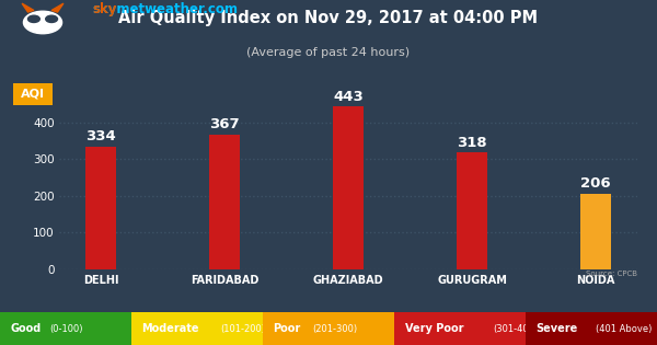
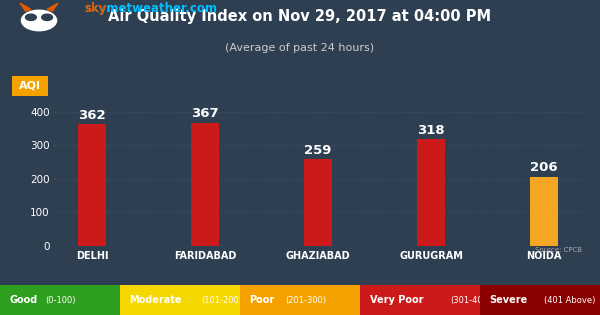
DELHI: 334 -> 362
GHAZIABAD: 443 -> 259
